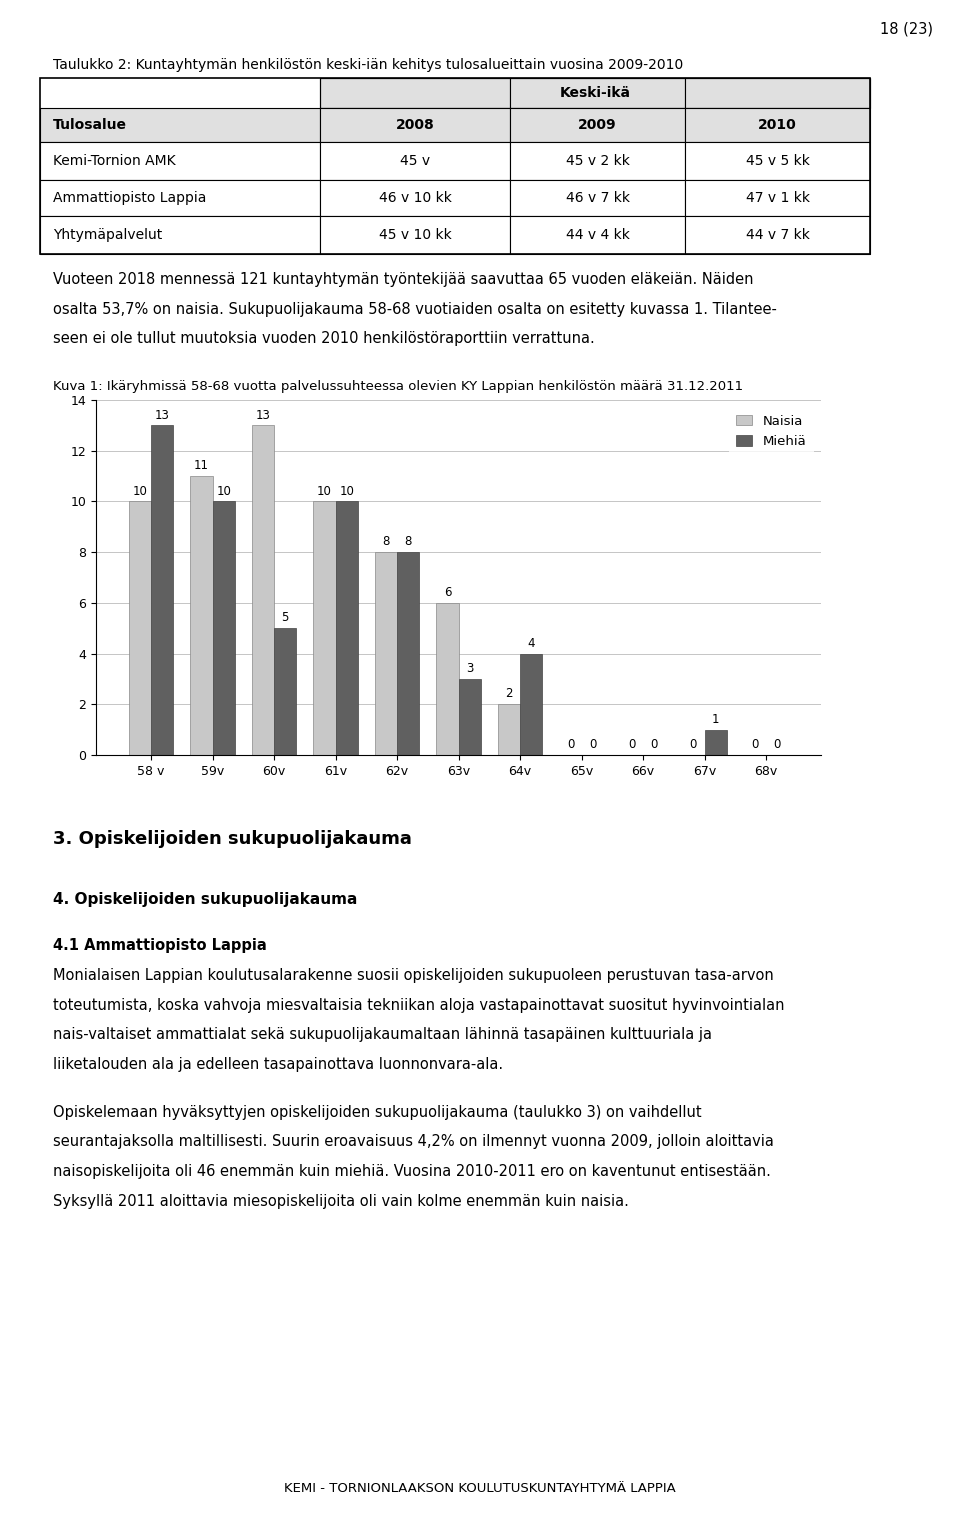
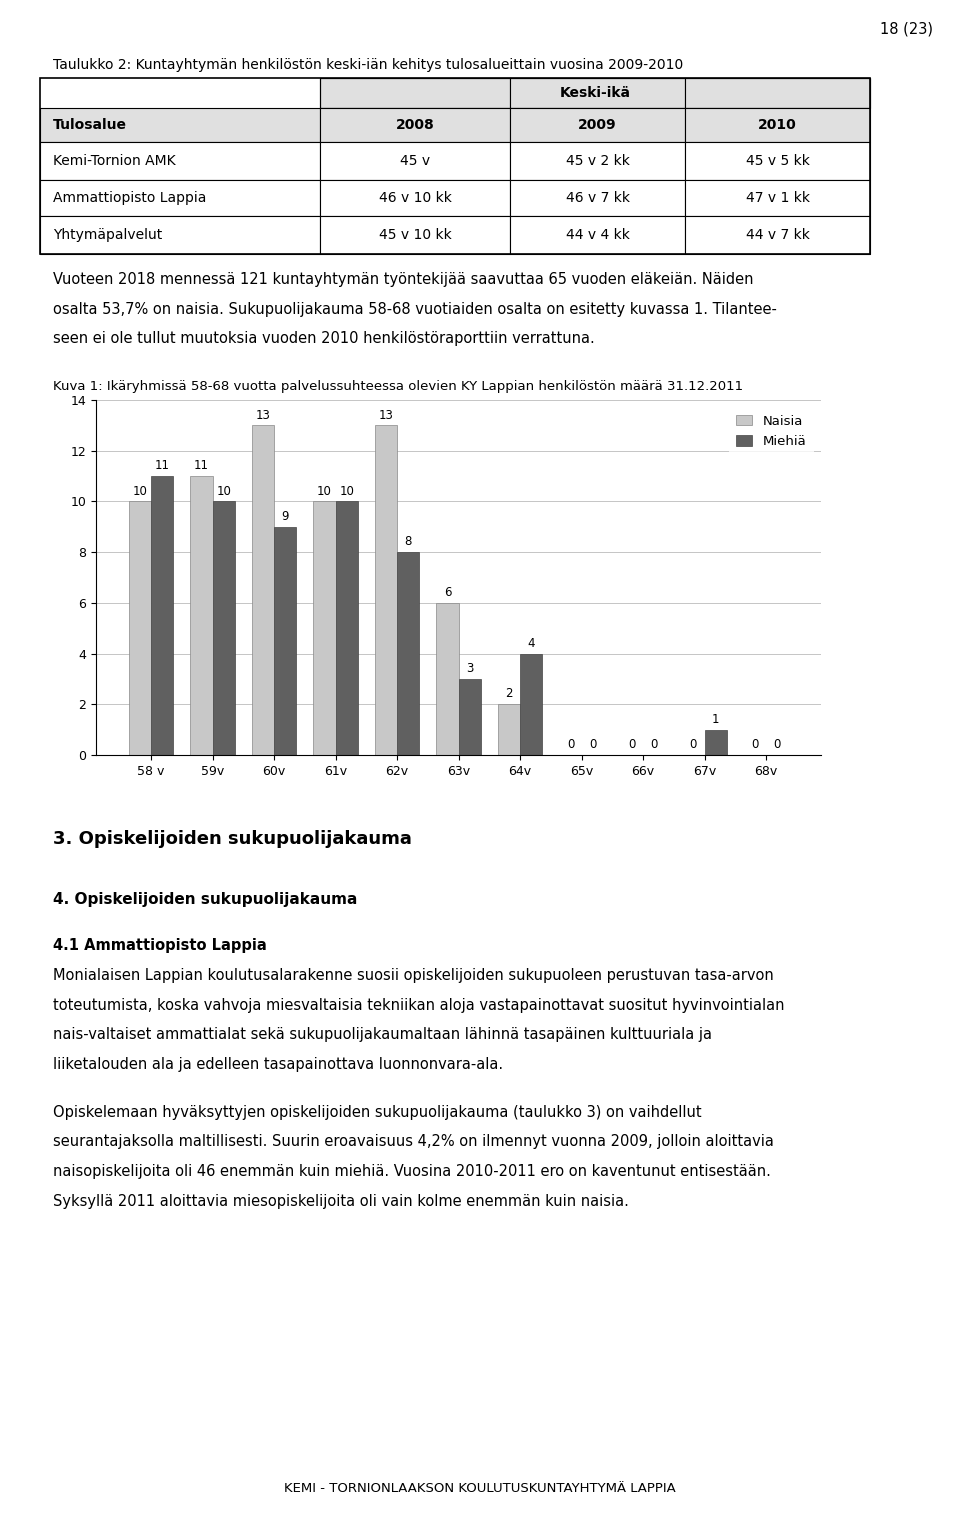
Miehiä/58 v: 13 -> 11
Miehiä/60v: 5 -> 9
Naisia/62v: 8 -> 13
